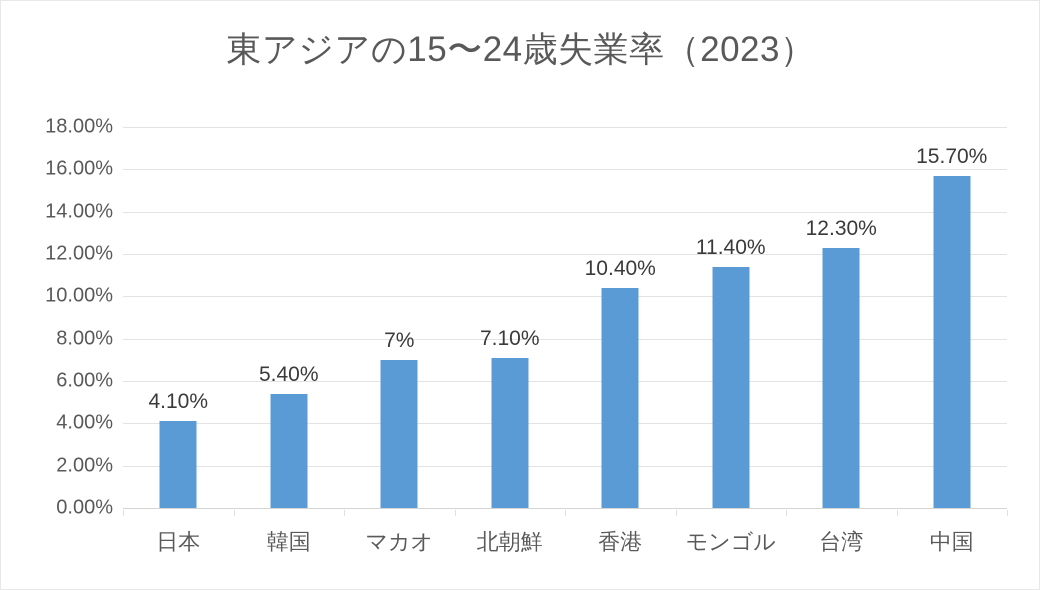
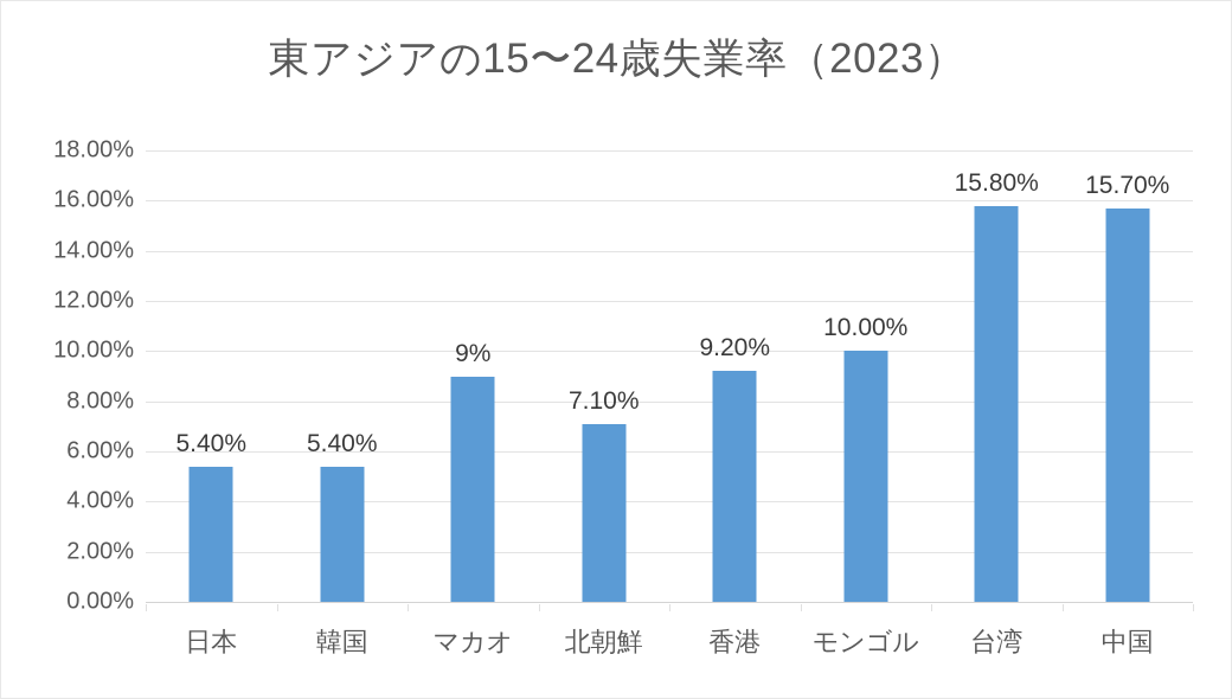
日本: 4.10% -> 5.40%
マカオ: 7% -> 9%
香港: 10.40% -> 9.20%
モンゴル: 11.40% -> 10.00%
台湾: 12.30% -> 15.80%
